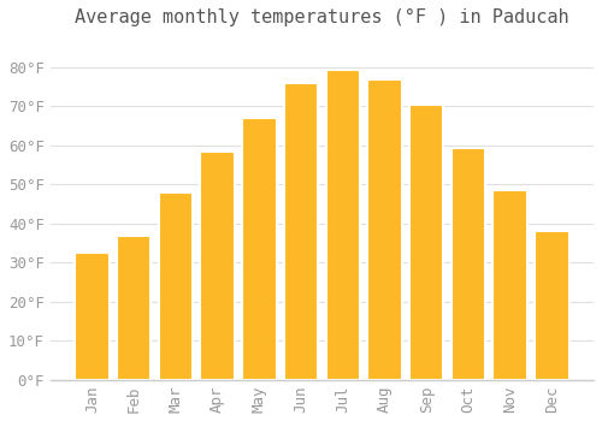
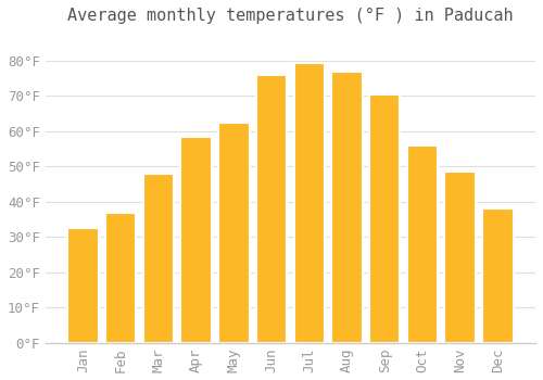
May: 67.0°F -> 62.5°F
Oct: 59.5°F -> 56.0°F
